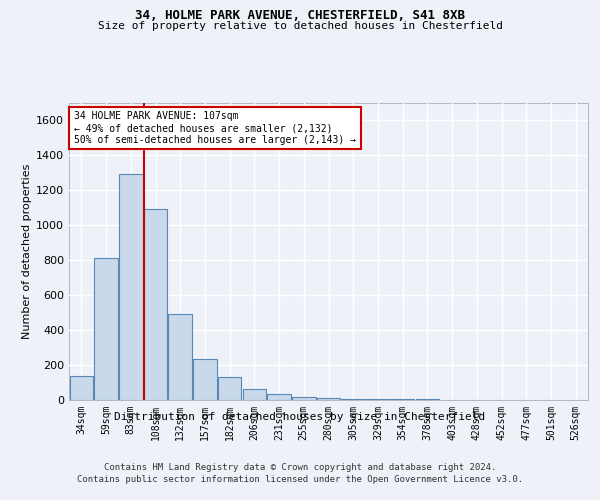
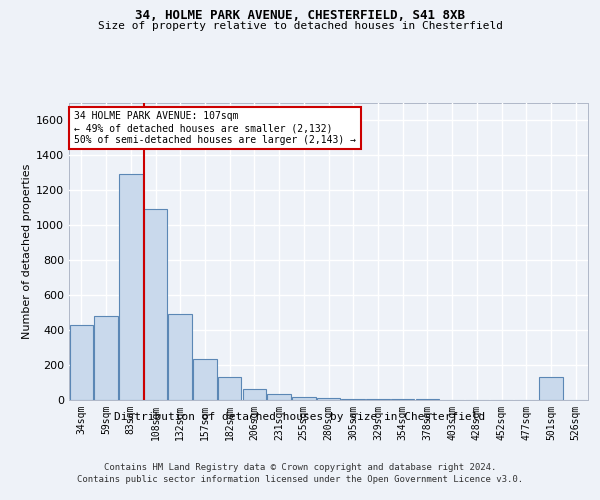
34sqm: 140 -> 430
59sqm: 810 -> 480
501sqm: 0 -> 130
